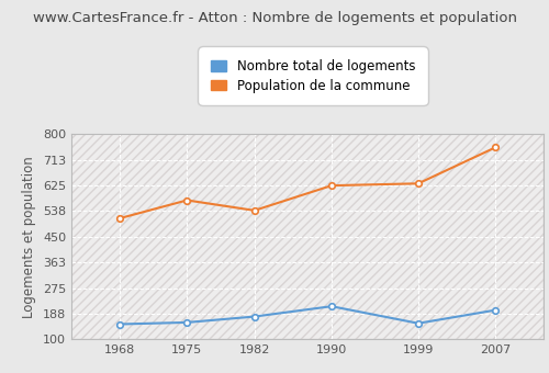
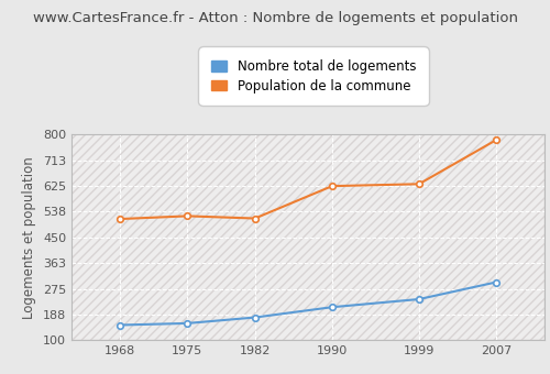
Population de la commune/1975: 575 -> 523
Population de la commune/1982: 540 -> 515
Nombre total de logements/1999: 155 -> 240
Nombre total de logements/2007: 200 -> 298
Population de la commune/2007: 755 -> 782
